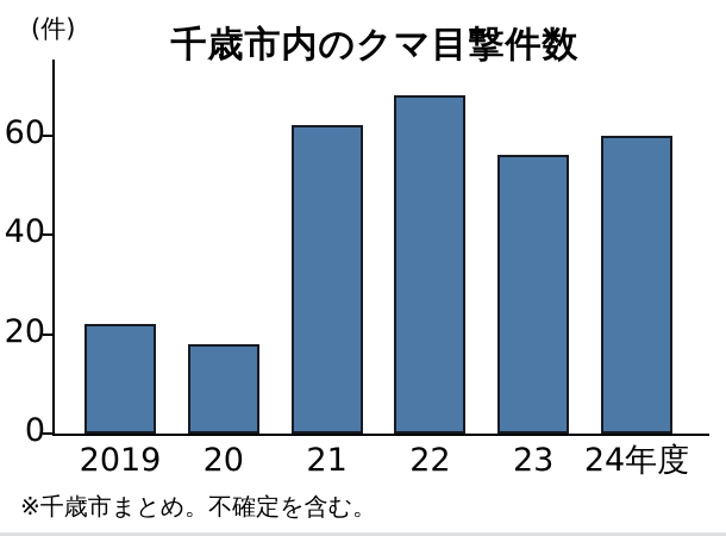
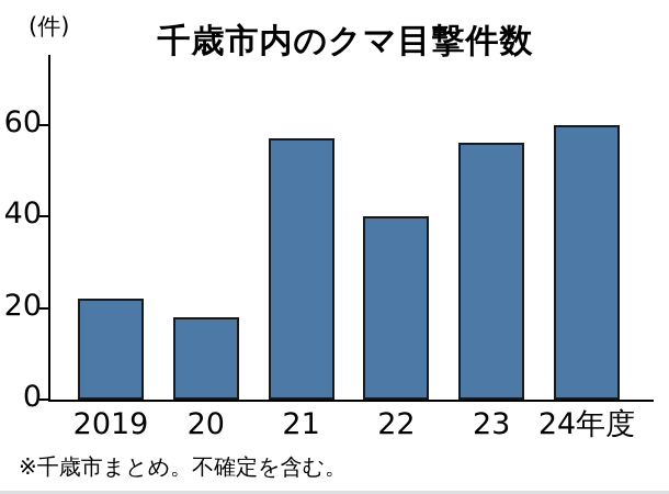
21: 62 -> 57
22: 68 -> 40
